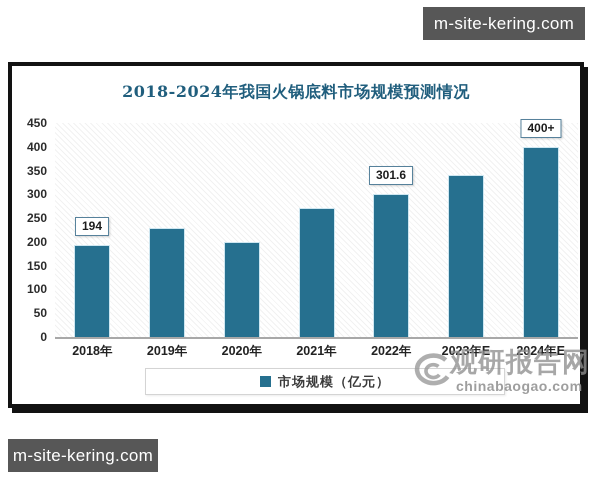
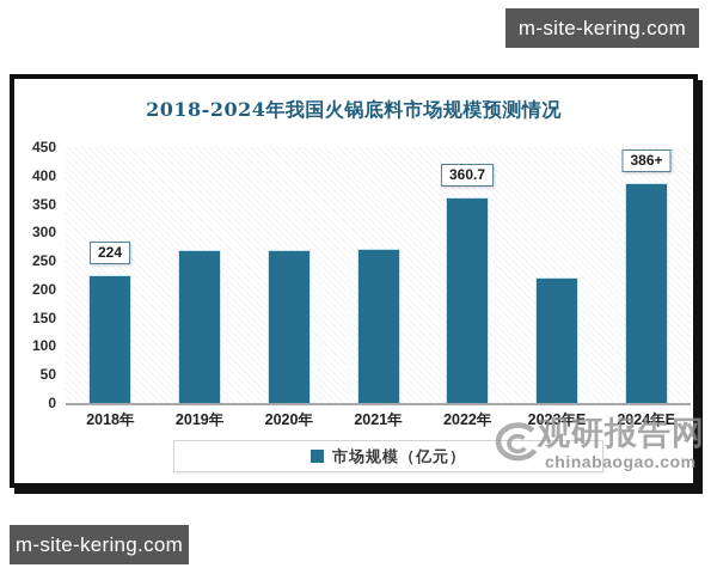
2018年: 194 -> 224
2019年: 230 -> 270
2020年: 200 -> 270
2022年: 301.6 -> 360.7
2023年E: 340 -> 220
2024年E: 400 -> 386
